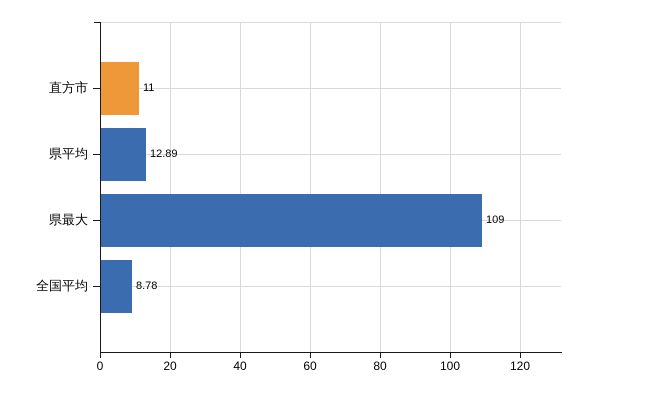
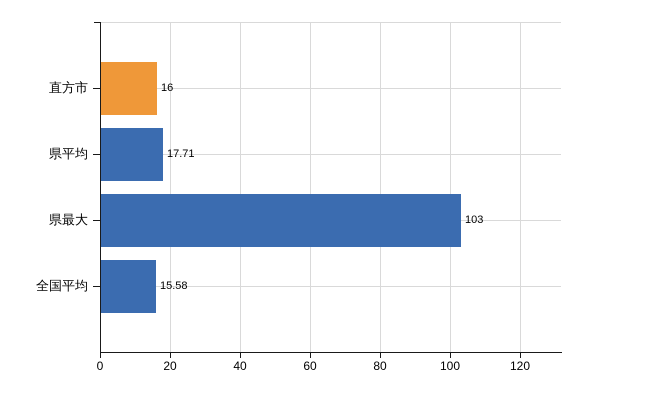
直方市: 11 -> 16
県平均: 12.89 -> 17.71
県最大: 109 -> 103
全国平均: 8.78 -> 15.58
